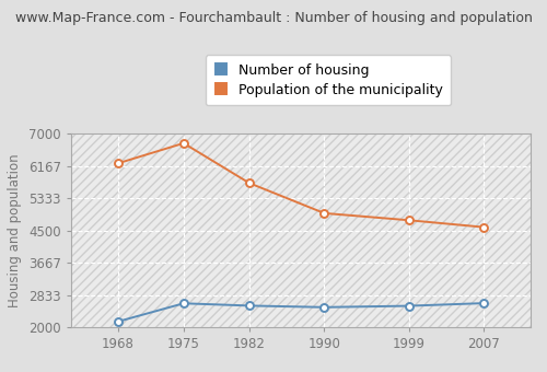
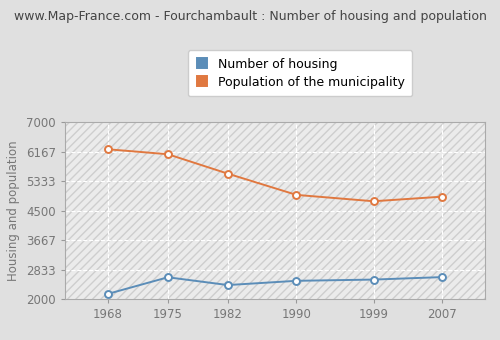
Population of the municipality/1975: 6760 -> 6100
Number of housing/1982: 2560 -> 2400
Population of the municipality/1982: 5730 -> 5550
Population of the municipality/2007: 4590 -> 4900
